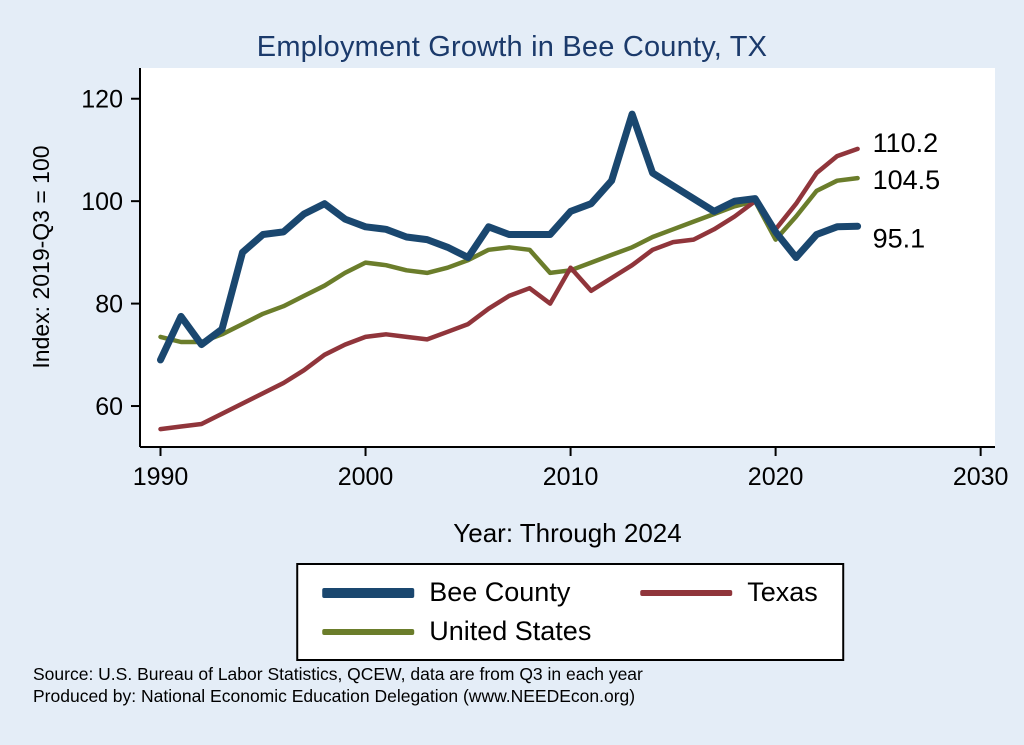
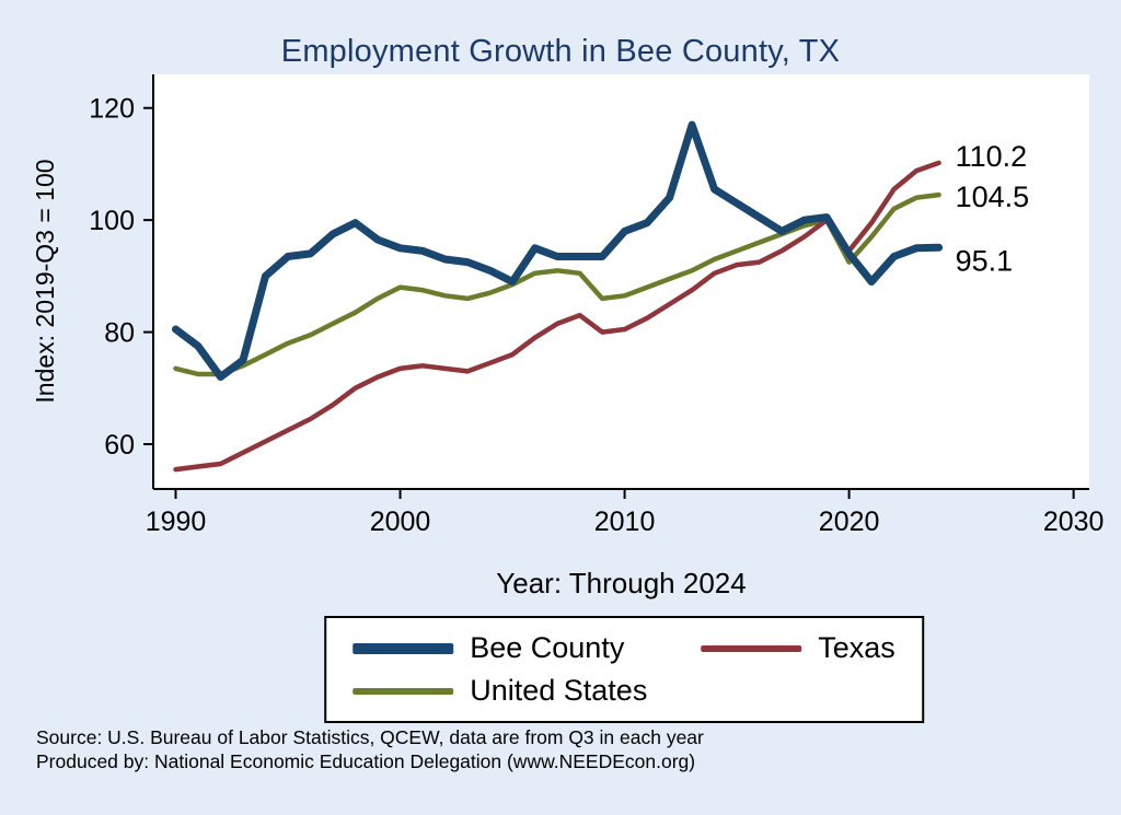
Bee County/1990: 69 -> 80
Texas/2010: 87 -> 80
